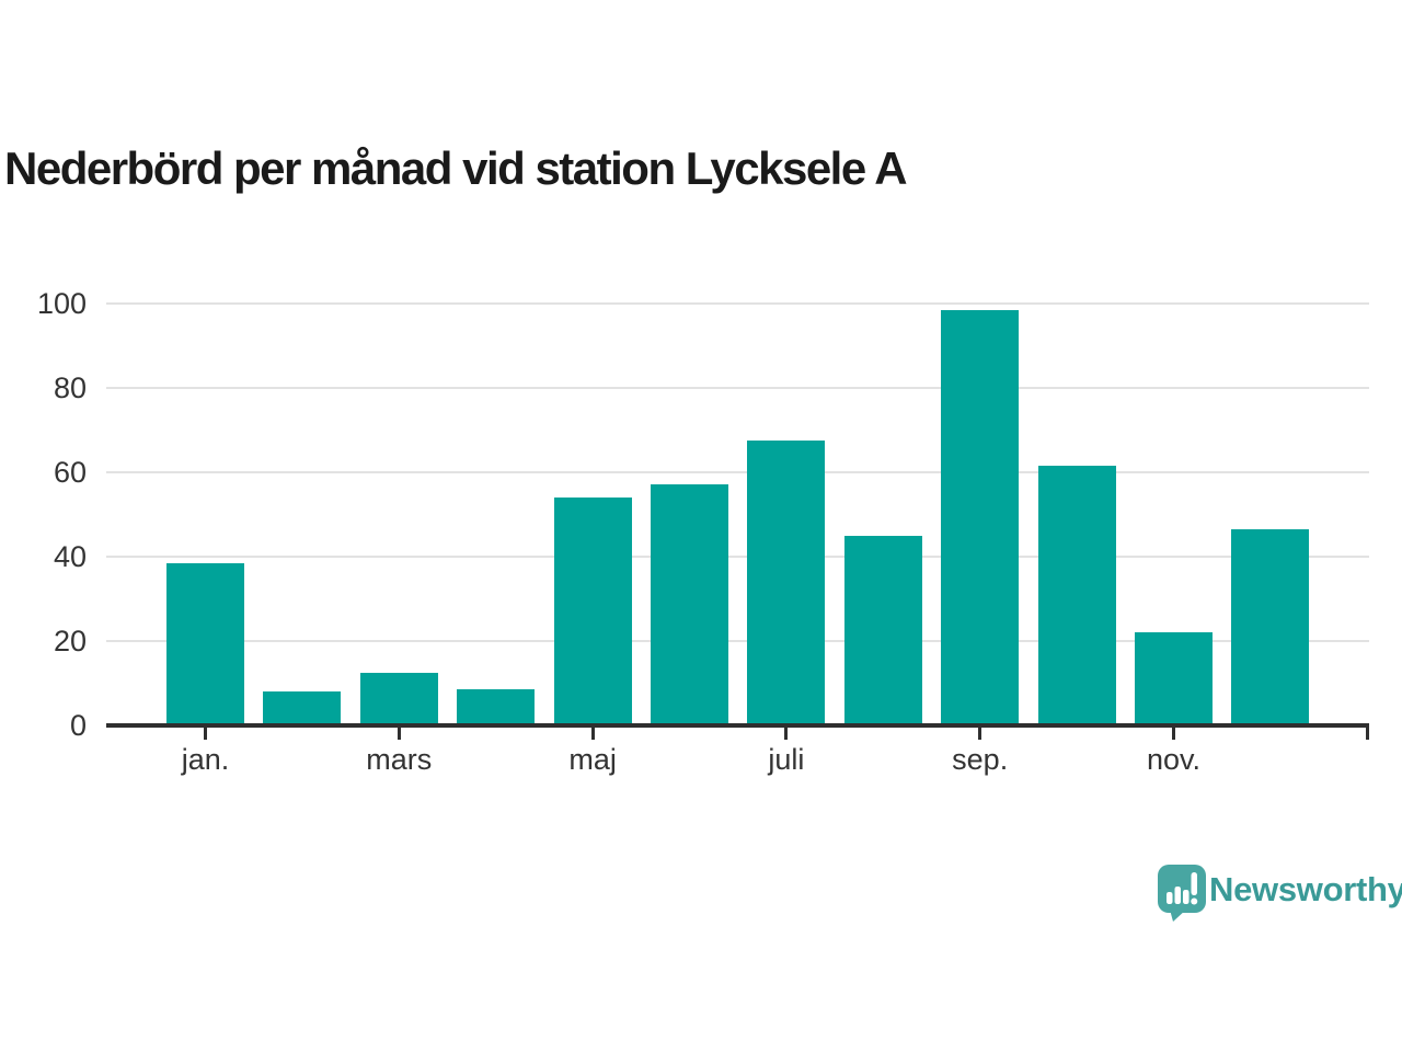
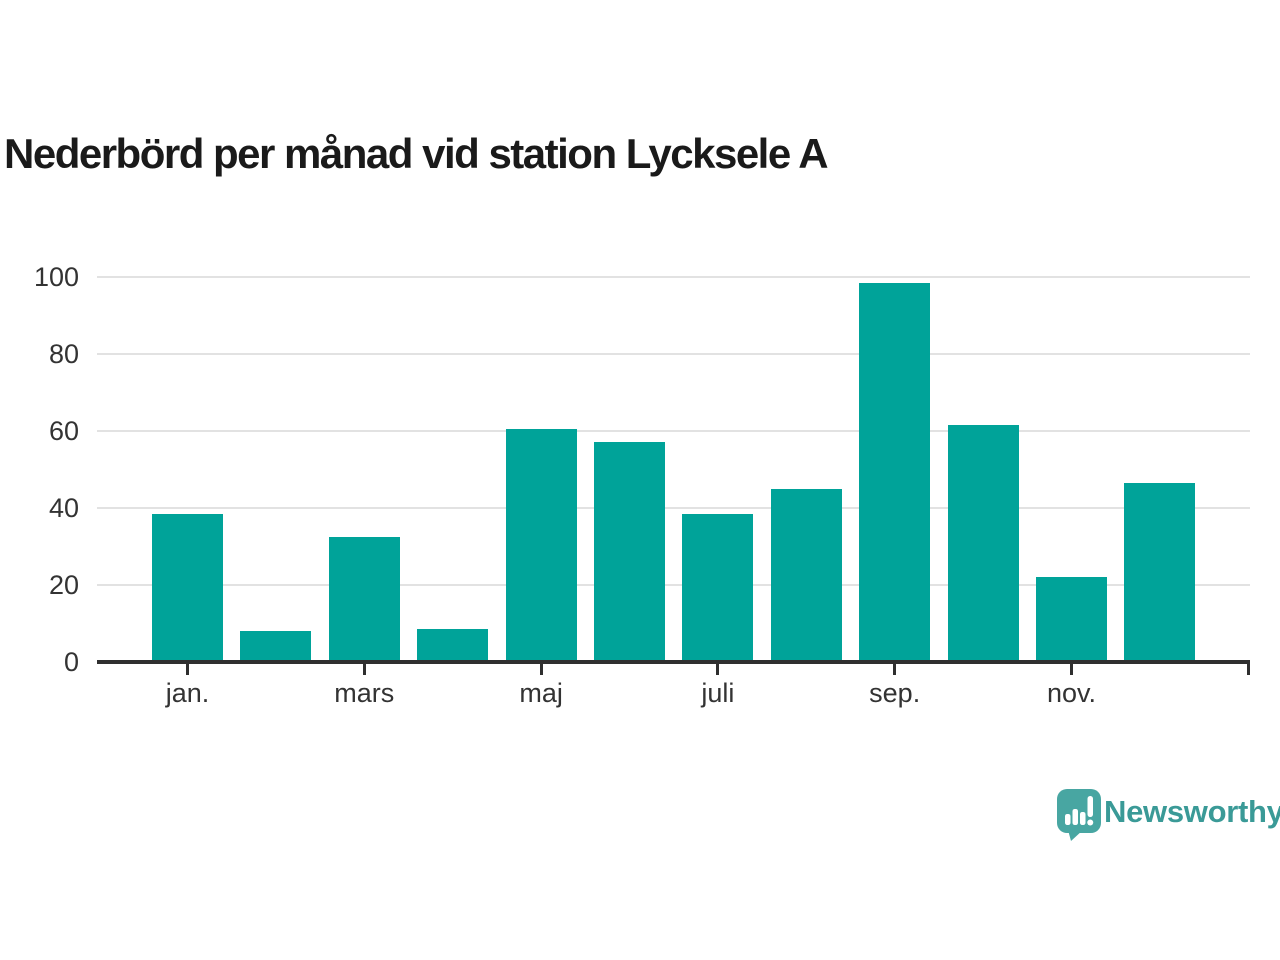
mars: 12 -> 32
maj: 54 -> 60
juli: 67 -> 38
